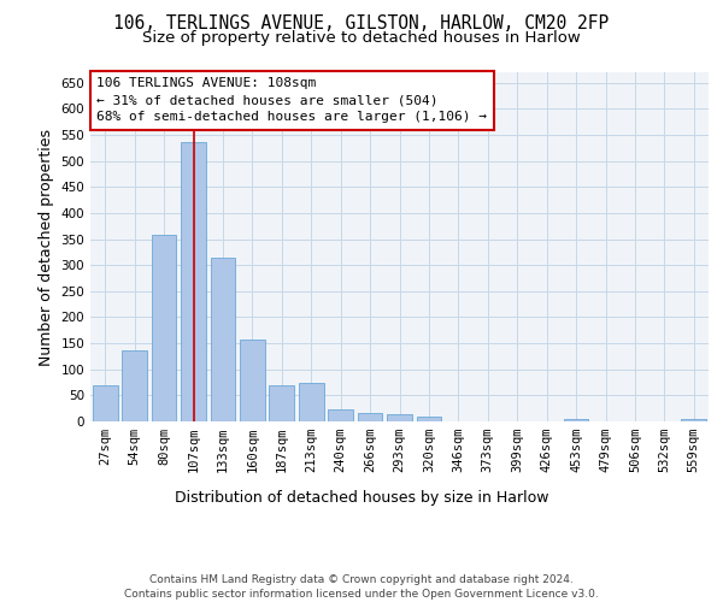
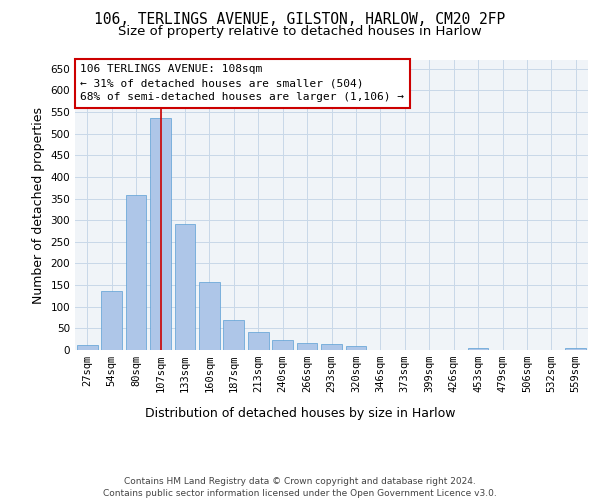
27sqm: 70 -> 12
133sqm: 315 -> 291
213sqm: 75 -> 41
